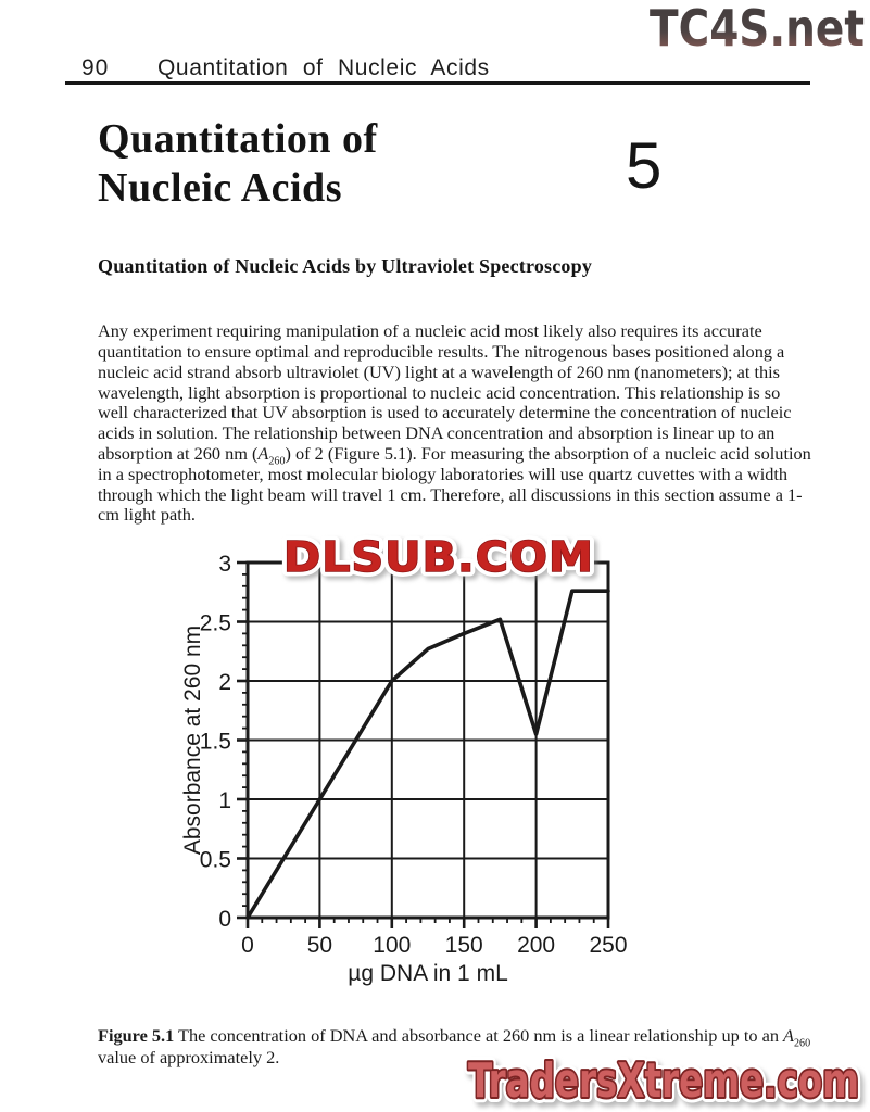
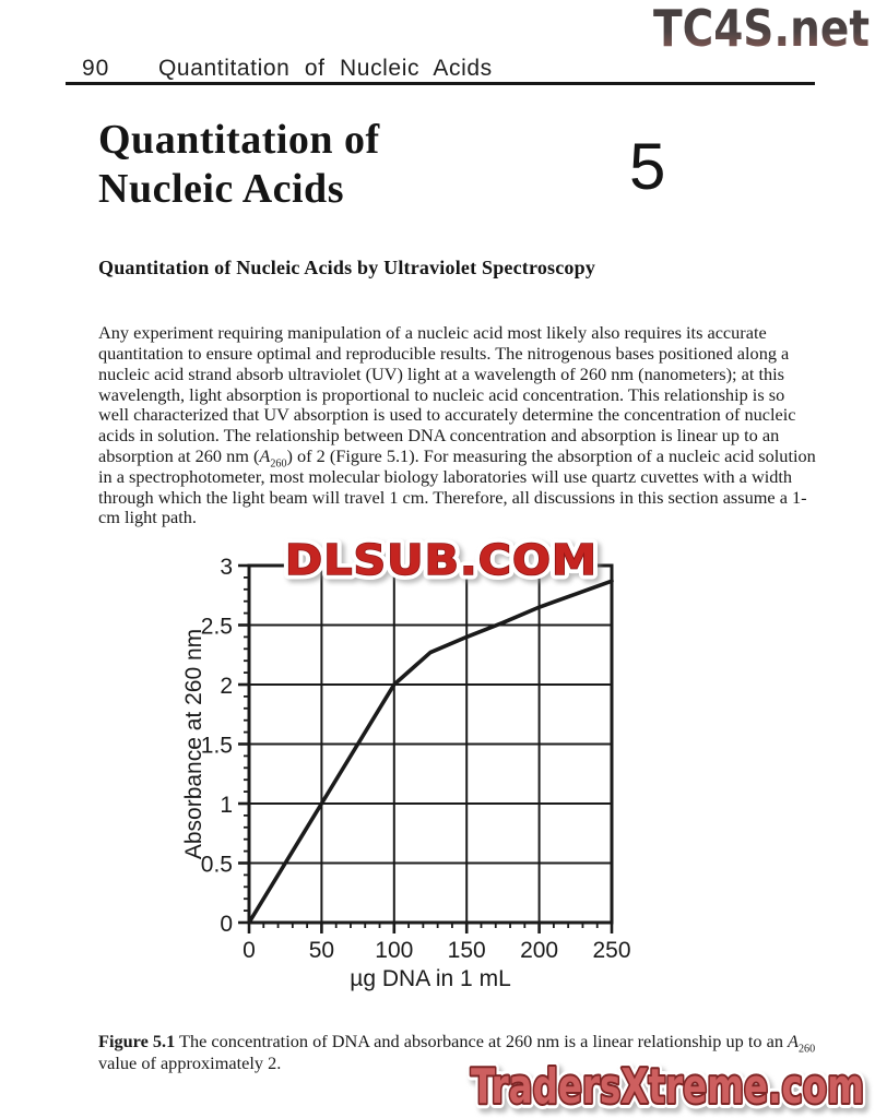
200: 1.55 -> 2.65
250: 2.76 -> 2.87
